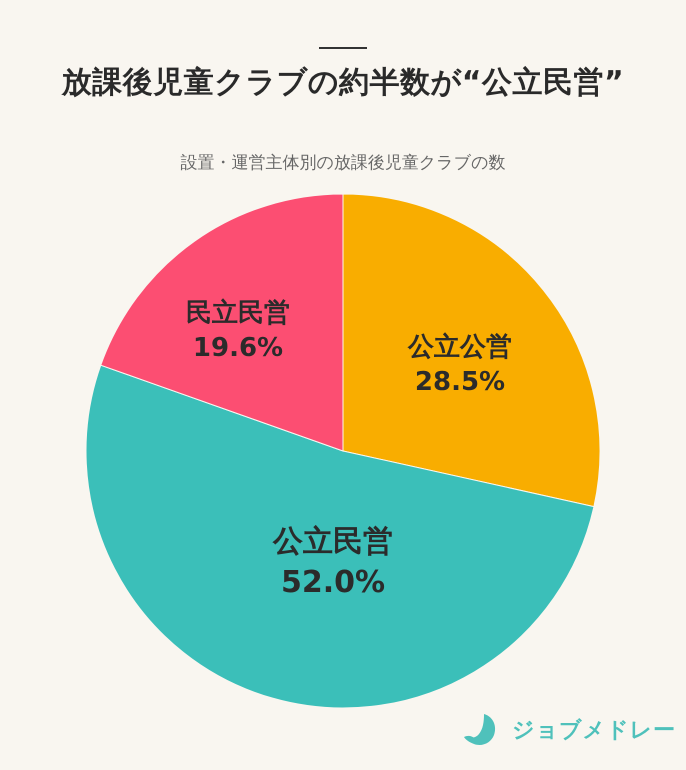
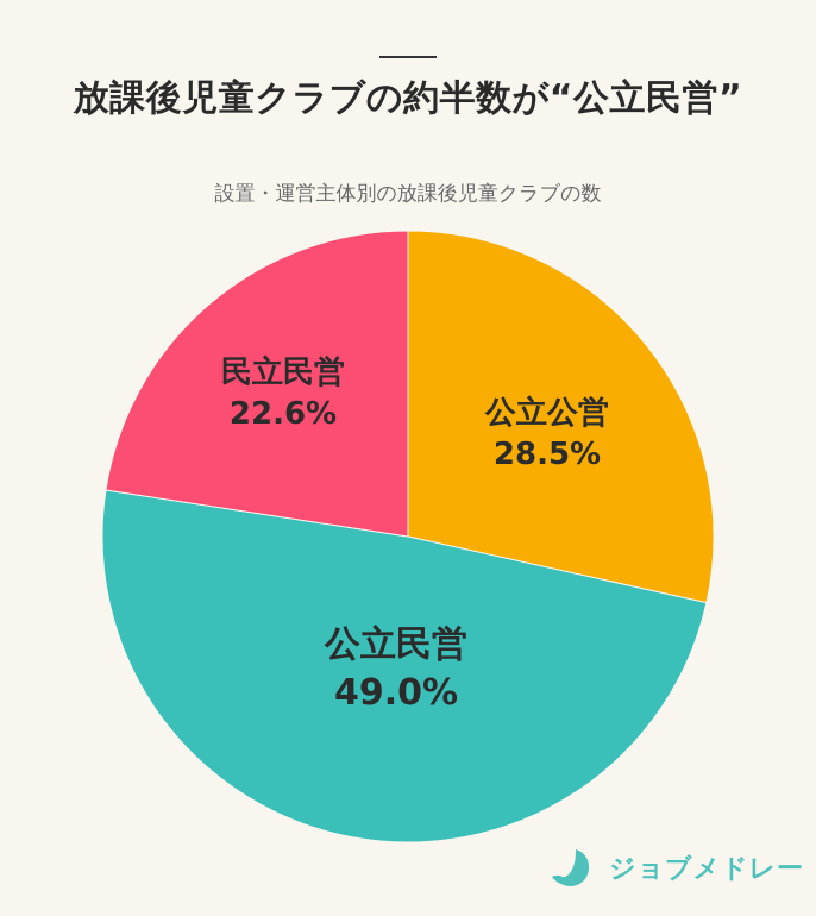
公立民営: 52.0% -> 49.0%
民立民営: 19.6% -> 22.6%
